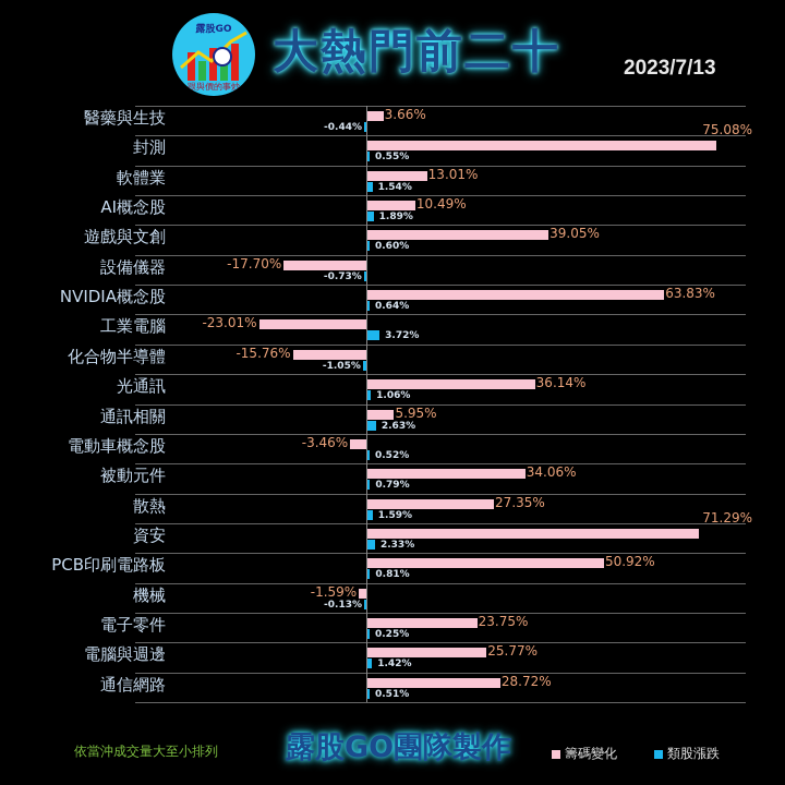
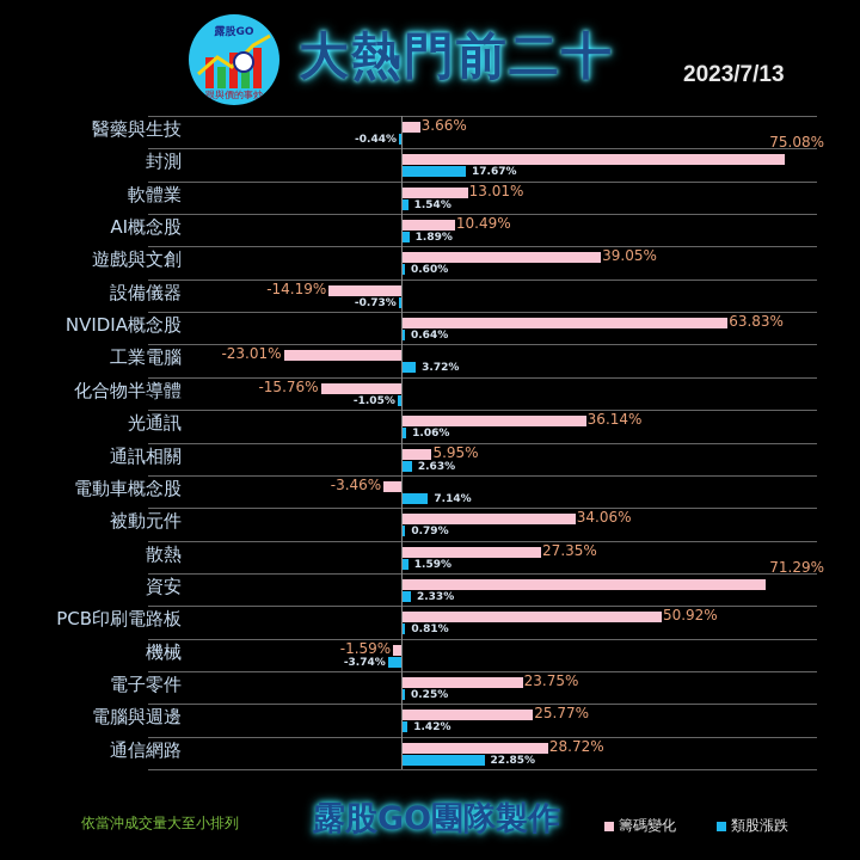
類股漲跌/封測: 0.55% -> 17.67%
籌碼變化/設備儀器: -17.70% -> -14.19%
類股漲跌/電動車概念股: 0.52% -> 7.14%
類股漲跌/機械: -0.13% -> -3.74%
類股漲跌/通信網路: 0.51% -> 22.85%
